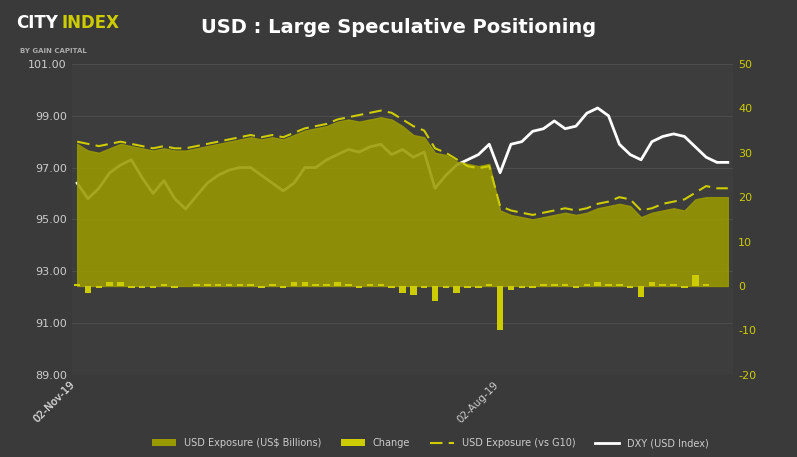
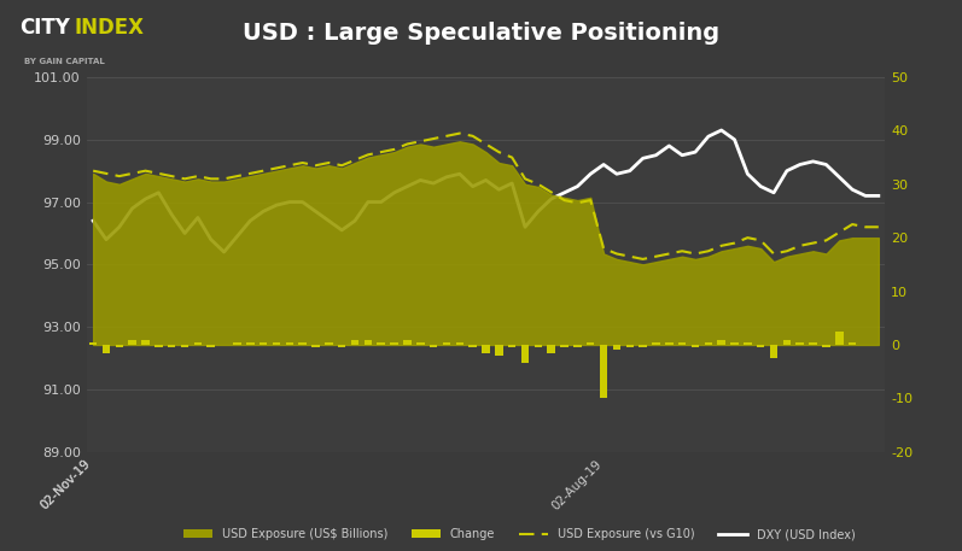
DXY (USD Index)/02-Aug-19: 96.8 -> 98.2
